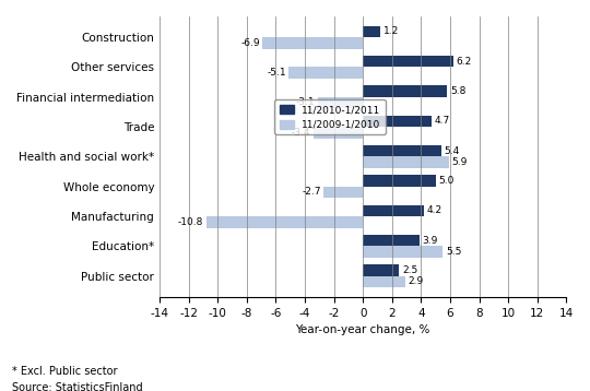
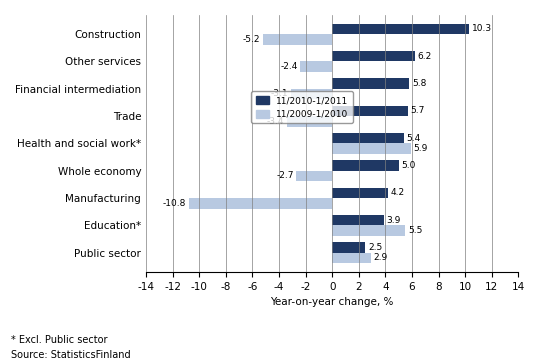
11/2010-1/2011/Construction: 1.2 -> 10.3
11/2009-1/2010/Construction: -6.9 -> -5.2
11/2009-1/2010/Other services: -5.1 -> -2.4
11/2010-1/2011/Trade: 4.7 -> 5.7
